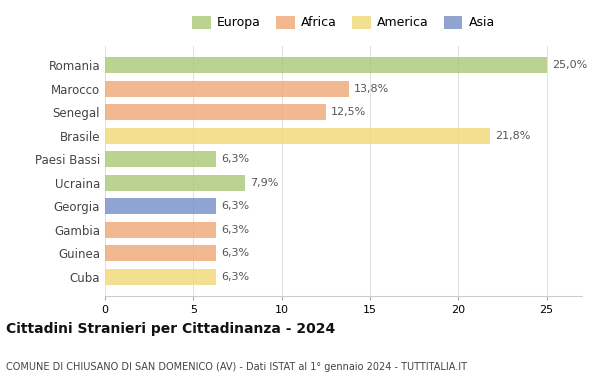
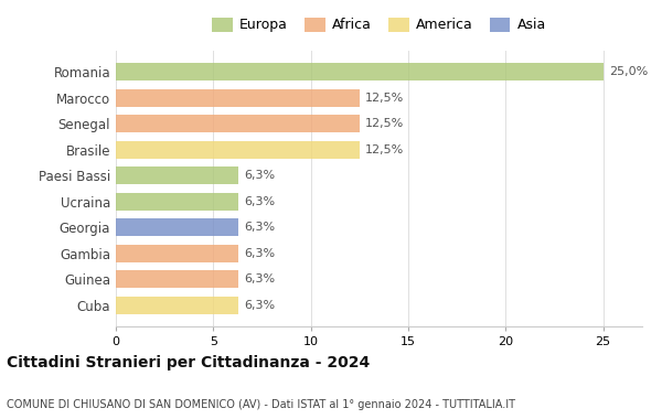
Marocco: 13,8% -> 12,5%
Brasile: 21,8% -> 12,5%
Ucraina: 7,9% -> 6,3%
